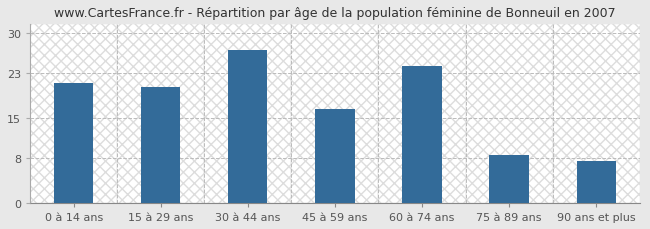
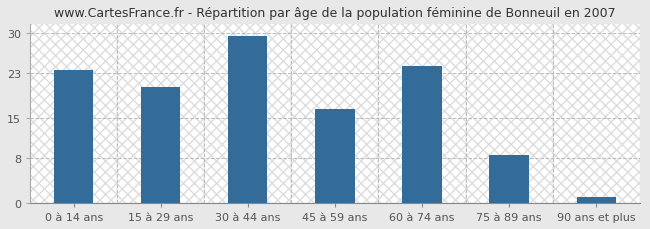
0 à 14 ans: 21.2 -> 23.5
30 à 44 ans: 27.0 -> 29.5
90 ans et plus: 7.4 -> 1.0
